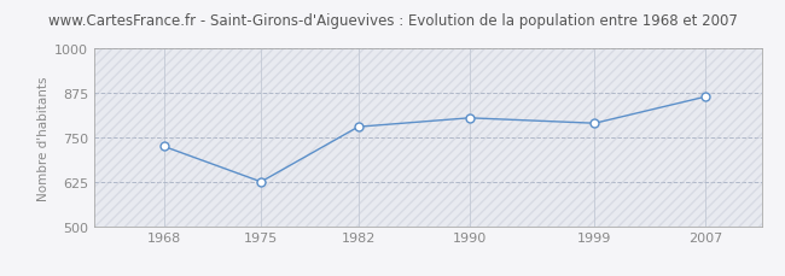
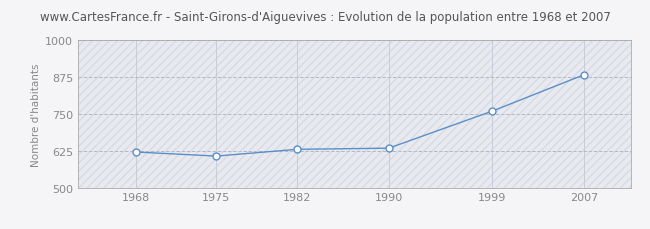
1968: 725 -> 621
1975: 625 -> 607
1982: 780 -> 630
1990: 805 -> 634
1999: 790 -> 760
2007: 865 -> 884
